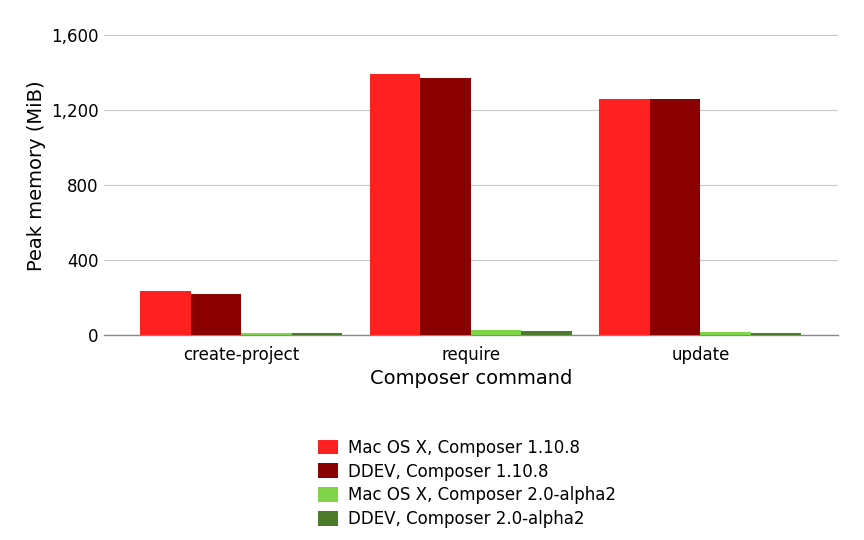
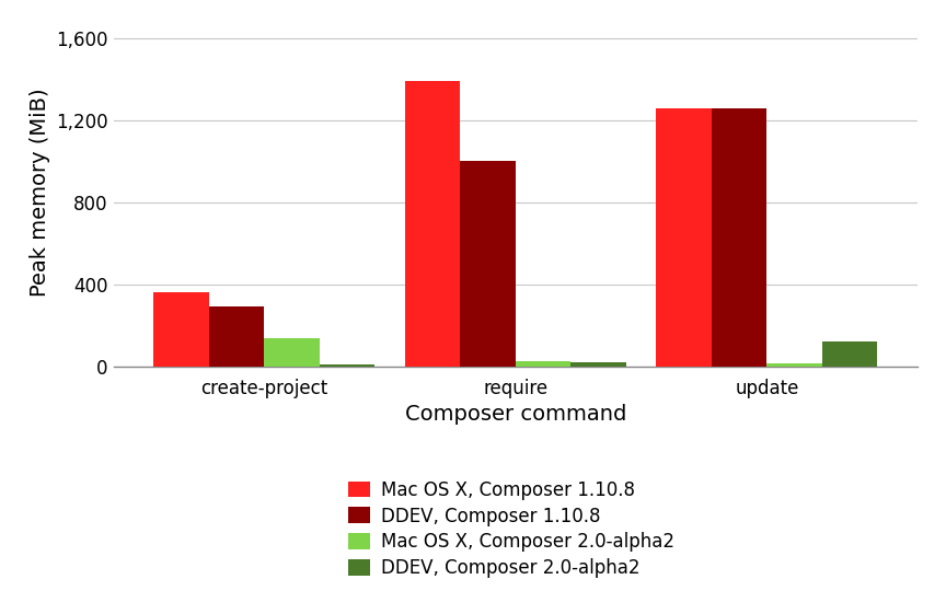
Mac OS X, Composer 1.10.8/create-project: 230 -> 360
DDEV, Composer 1.10.8/create-project: 220 -> 290
Mac OS X, Composer 2.0-alpha2/create-project: 10 -> 140
DDEV, Composer 1.10.8/require: 1,370 -> 1,000
DDEV, Composer 2.0-alpha2/update: 10 -> 120
